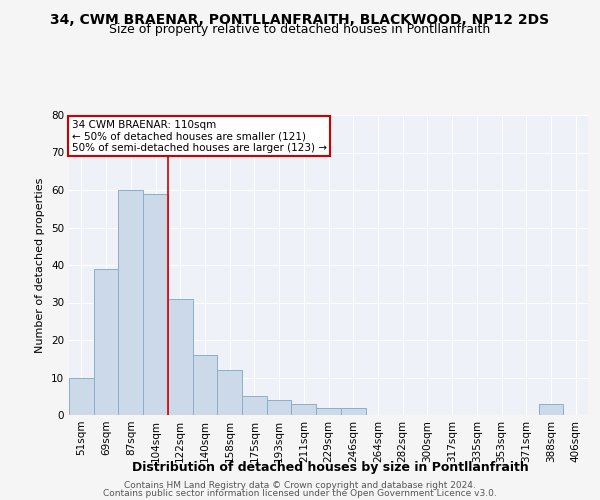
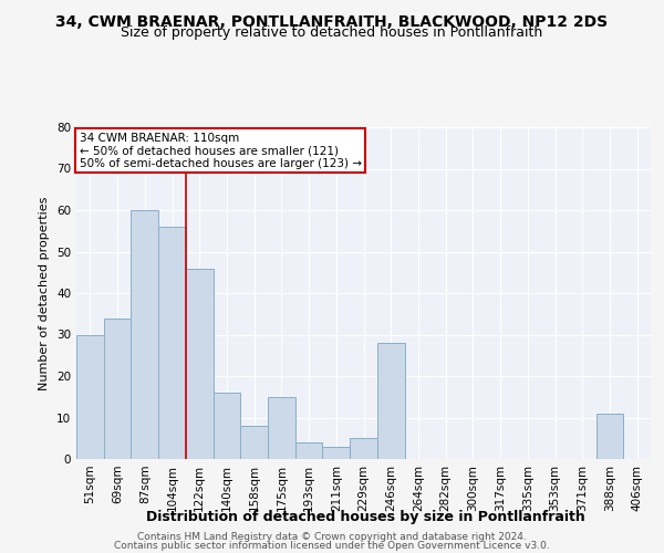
51sqm: 10 -> 30
69sqm: 39 -> 34
104sqm: 59 -> 56
122sqm: 31 -> 46
158sqm: 12 -> 8
175sqm: 5 -> 15
229sqm: 2 -> 5
246sqm: 2 -> 28
388sqm: 3 -> 11
